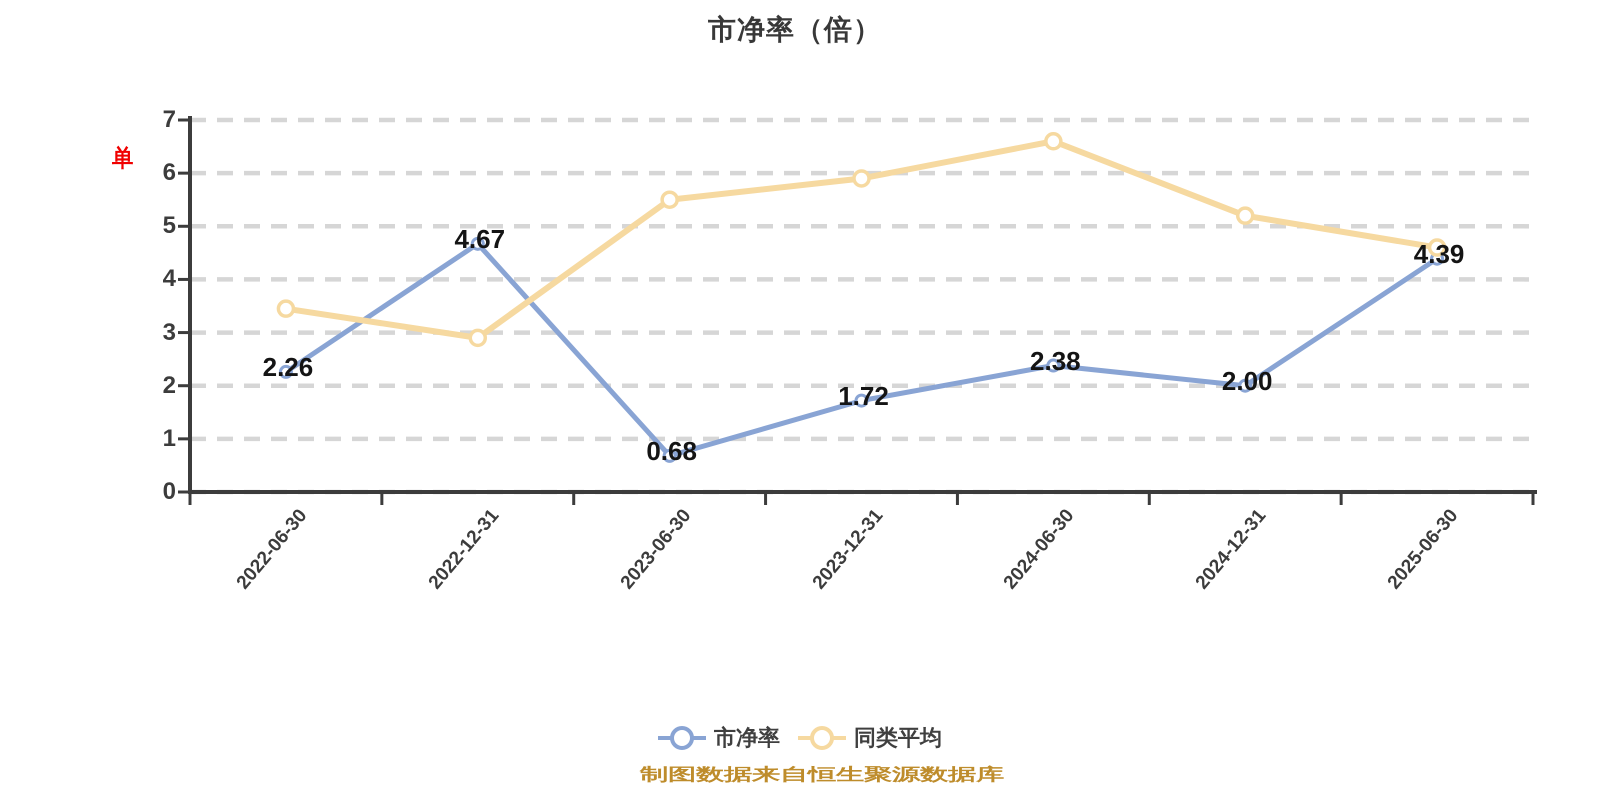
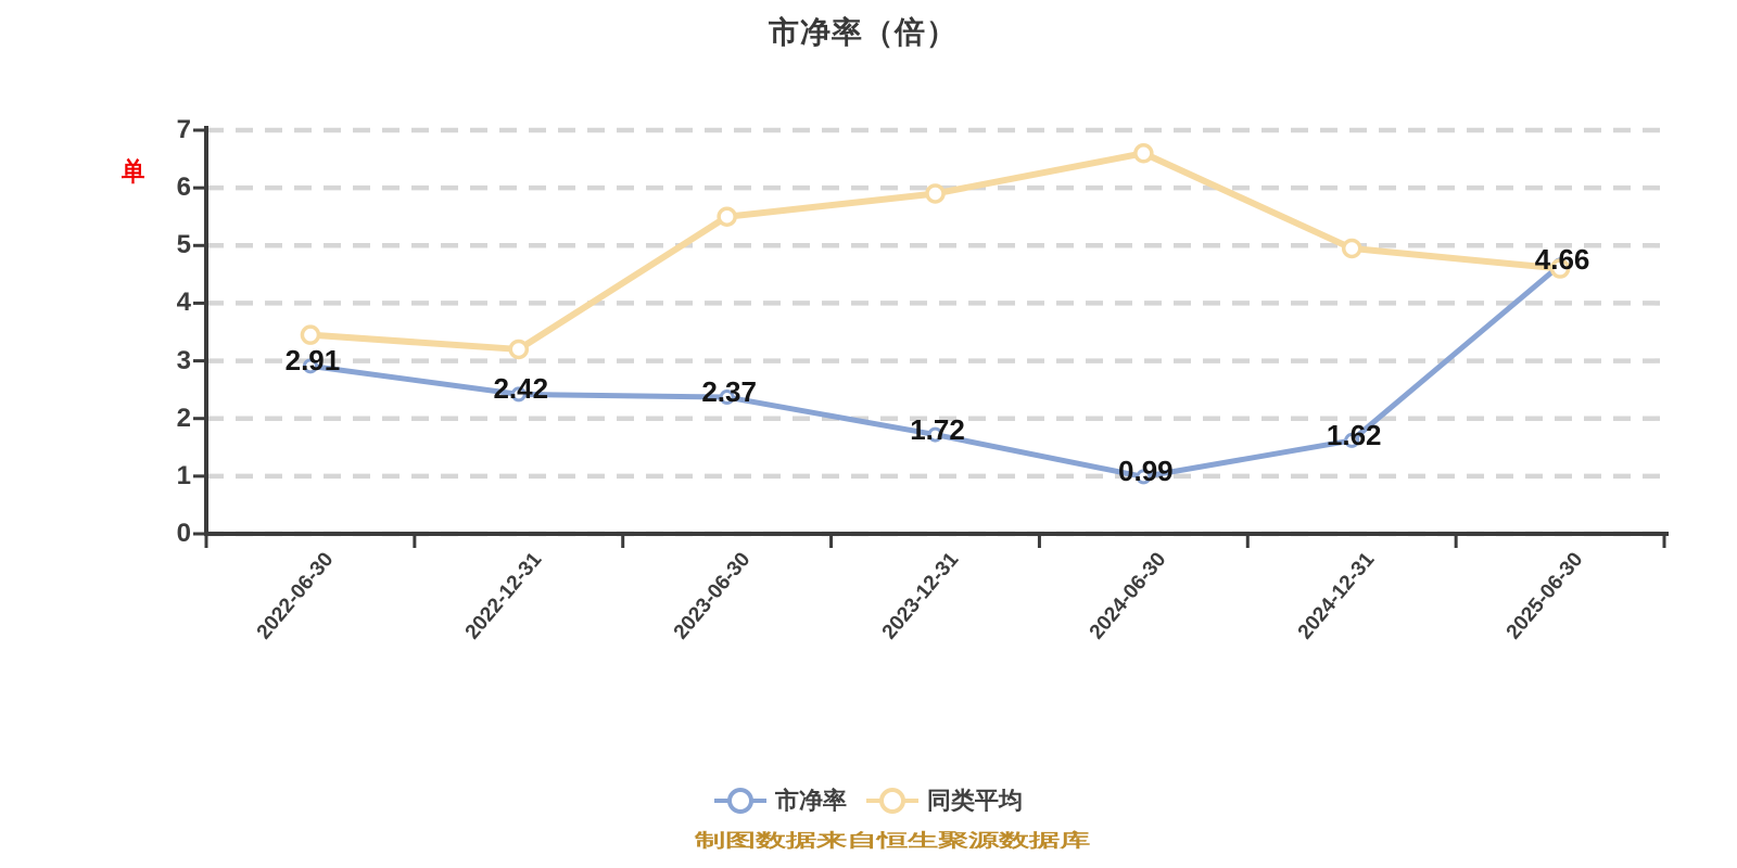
市净率/2022-06-30: 2.26 -> 2.91
市净率/2022-12-31: 4.67 -> 2.42
同类平均/2022-12-31: 2.9 -> 3.2
市净率/2023-06-30: 0.68 -> 2.37
市净率/2024-06-30: 2.38 -> 0.99
市净率/2024-12-31: 2.00 -> 1.62
同类平均/2024-12-31: 5.2 -> 5.0
市净率/2025-06-30: 4.39 -> 4.66
